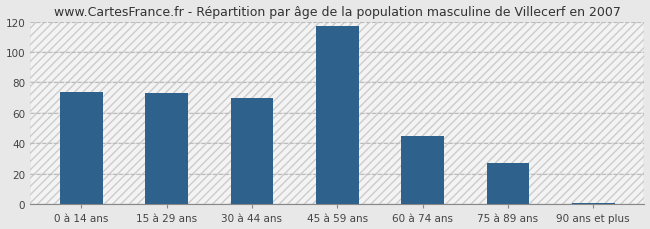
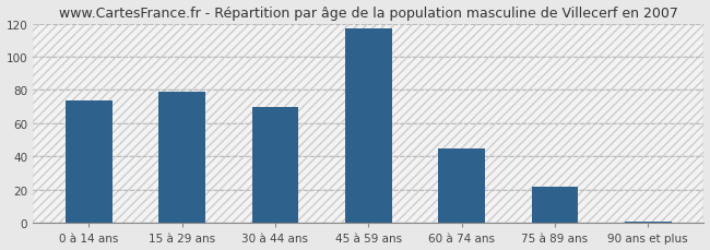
15 à 29 ans: 73 -> 79
75 à 89 ans: 27 -> 22
